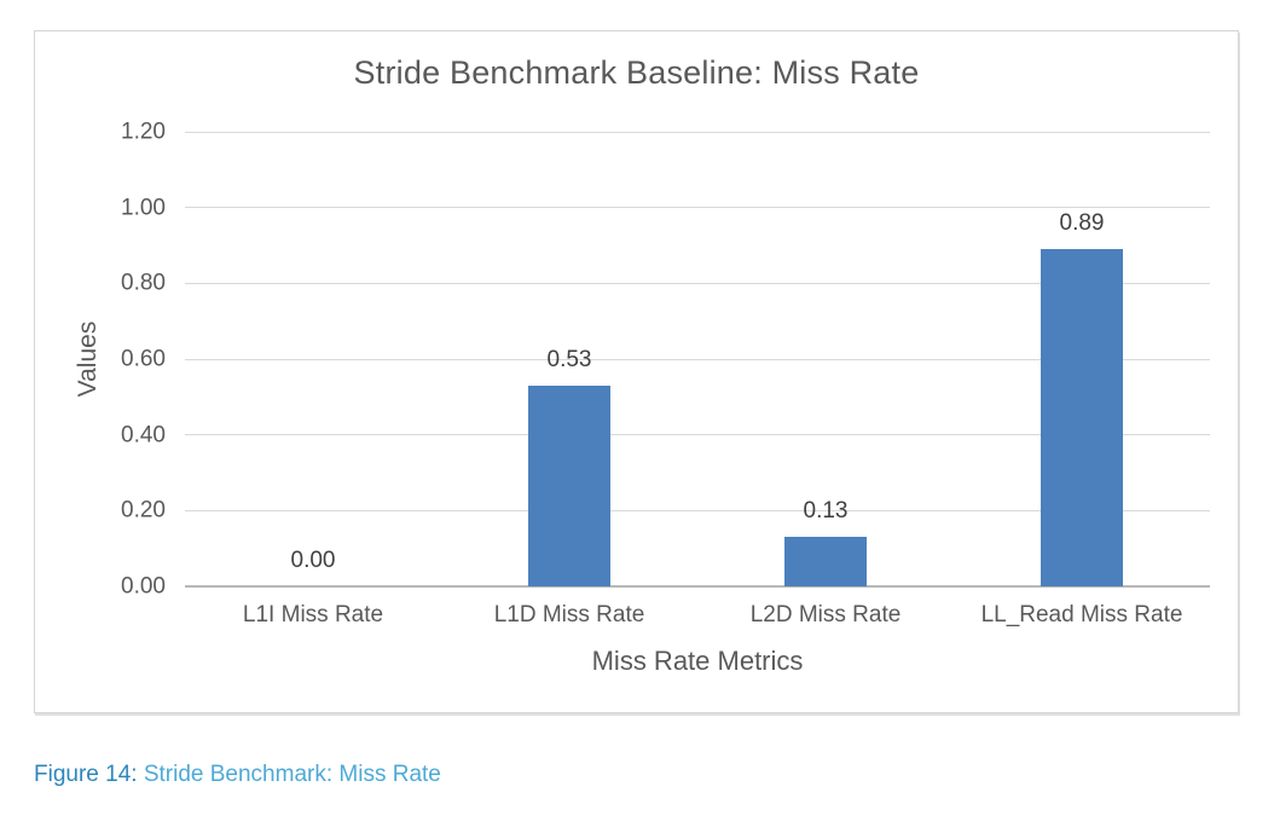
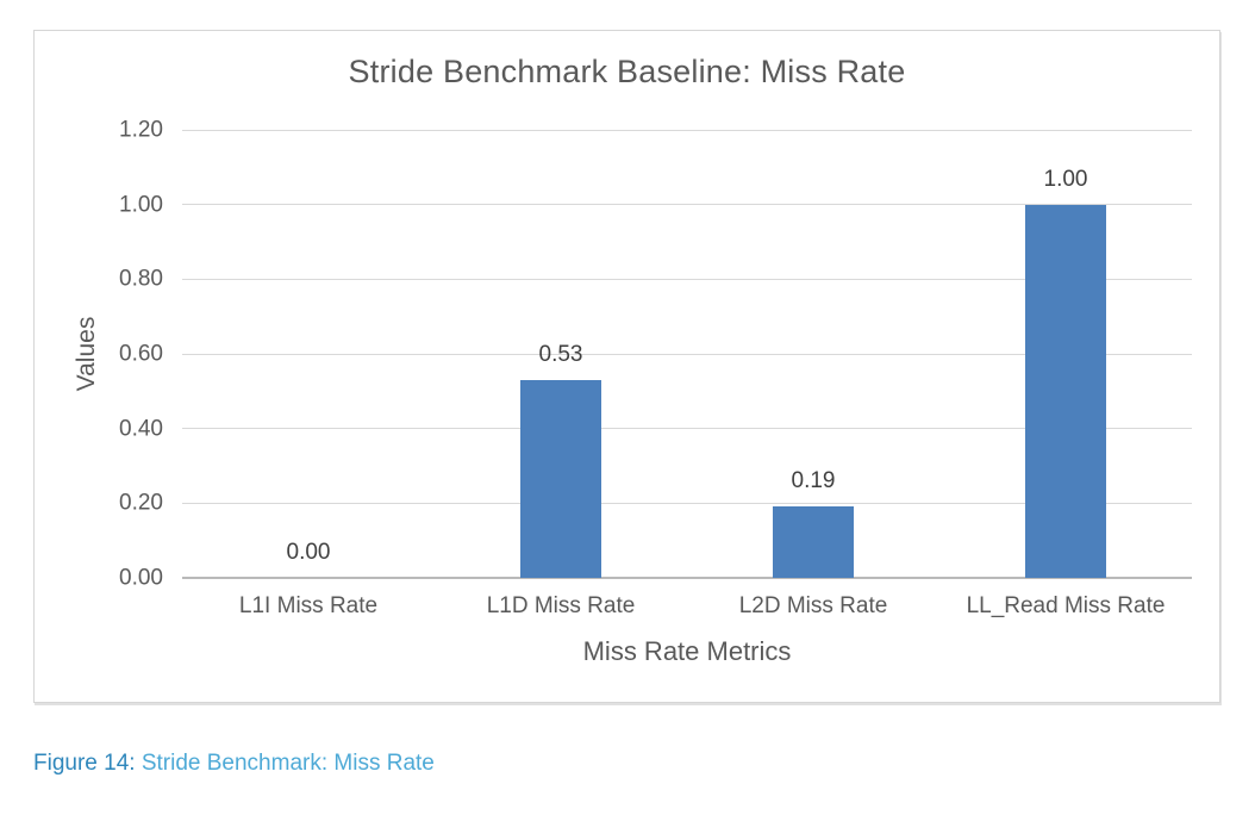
L2D Miss Rate: 0.13 -> 0.19
LL_Read Miss Rate: 0.89 -> 1.00
